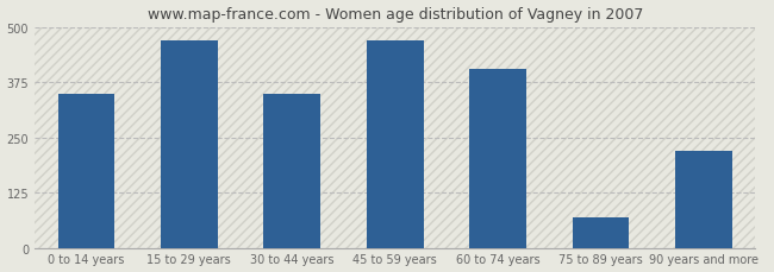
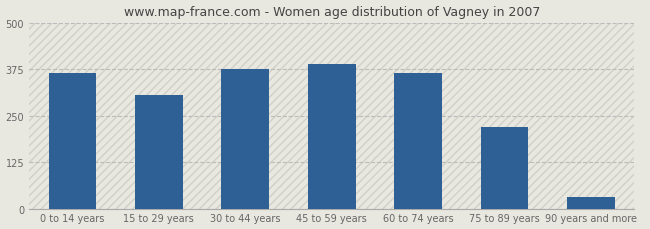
0 to 14 years: 350 -> 365
15 to 29 years: 470 -> 305
30 to 44 years: 350 -> 375
45 to 59 years: 470 -> 390
60 to 74 years: 405 -> 365
75 to 89 years: 70 -> 220
90 years and more: 220 -> 30
